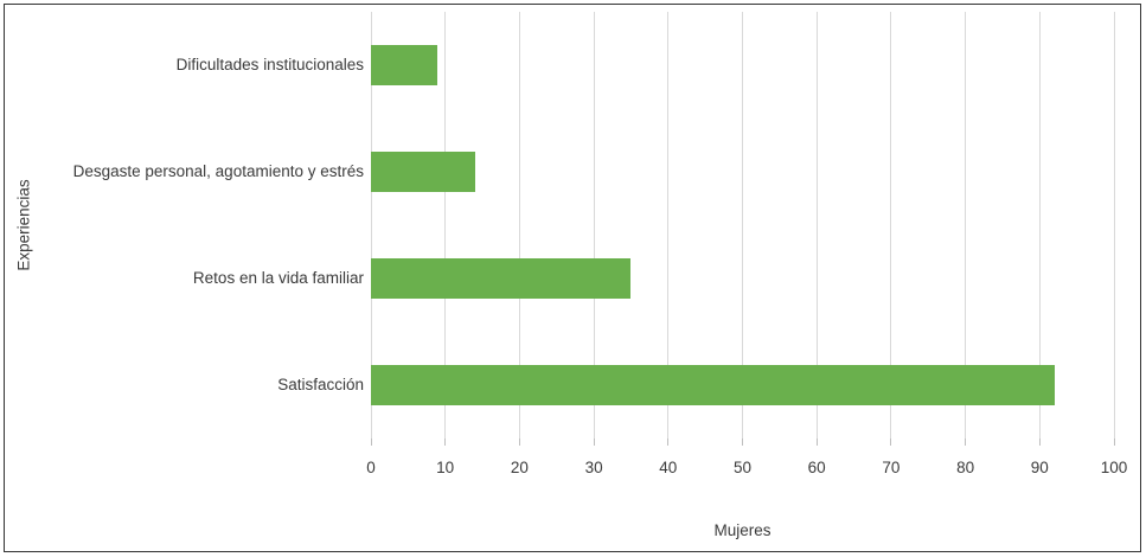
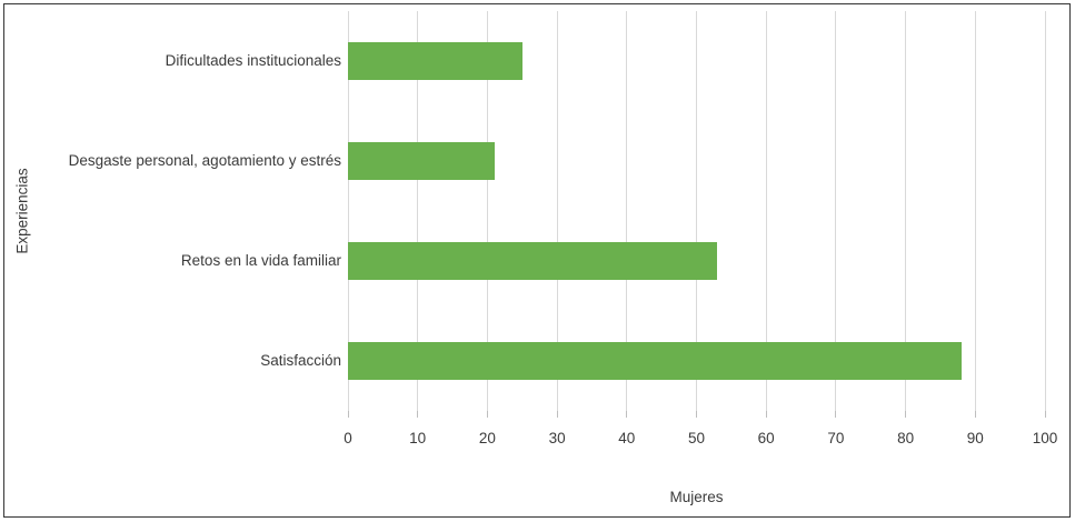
Dificultades institucionales: 9 -> 25
Desgaste personal, agotamiento y estrés: 14 -> 21
Retos en la vida familiar: 35 -> 53
Satisfacción: 92 -> 88
